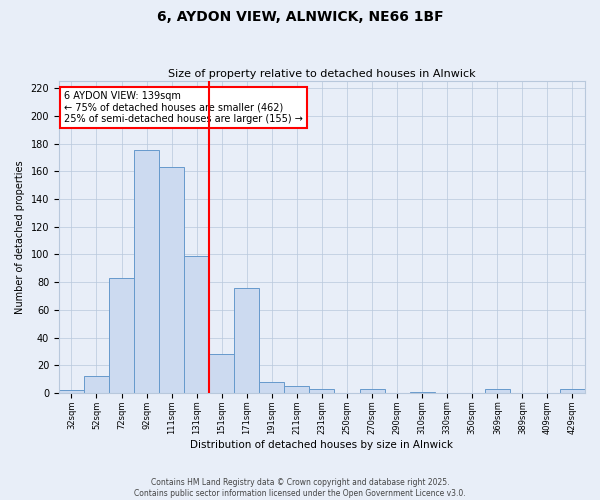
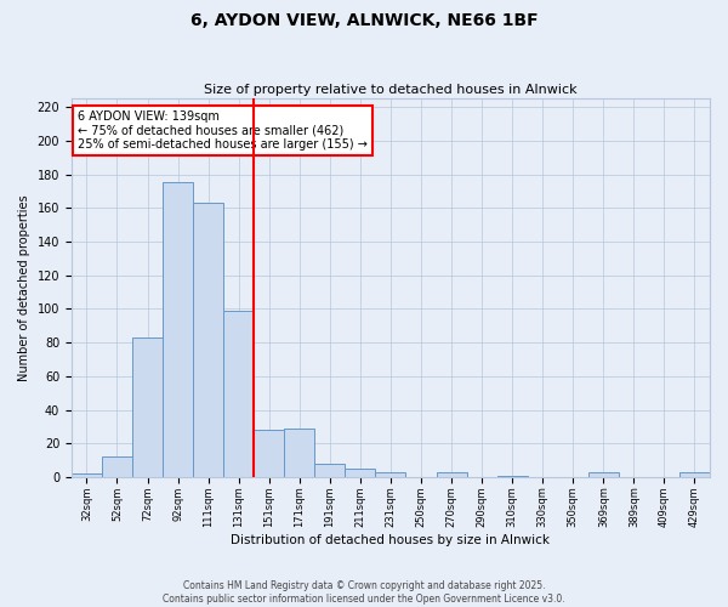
171sqm: 76 -> 29
